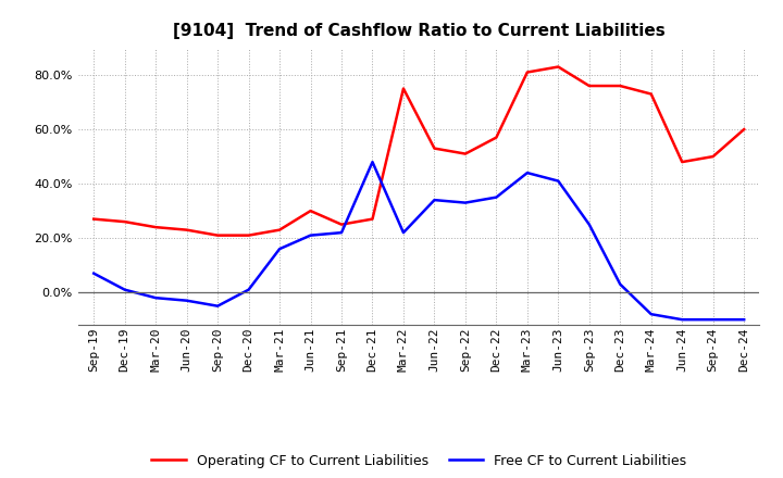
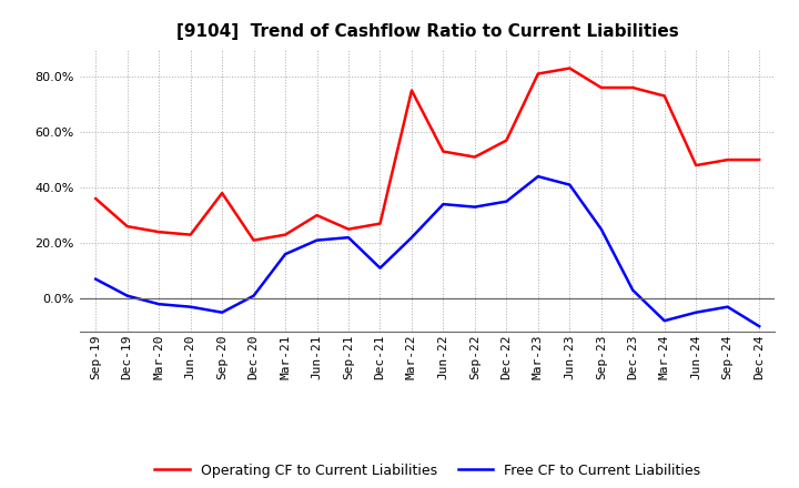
Operating CF to Current Liabilities/Sep-19: 27% -> 36%
Operating CF to Current Liabilities/Sep-20: 21% -> 38%
Free CF to Current Liabilities/Dec-21: 48% -> 11%
Free CF to Current Liabilities/Jun-24: -10% -> -5%
Free CF to Current Liabilities/Sep-24: -10% -> -3%
Operating CF to Current Liabilities/Dec-24: 60% -> 50%
